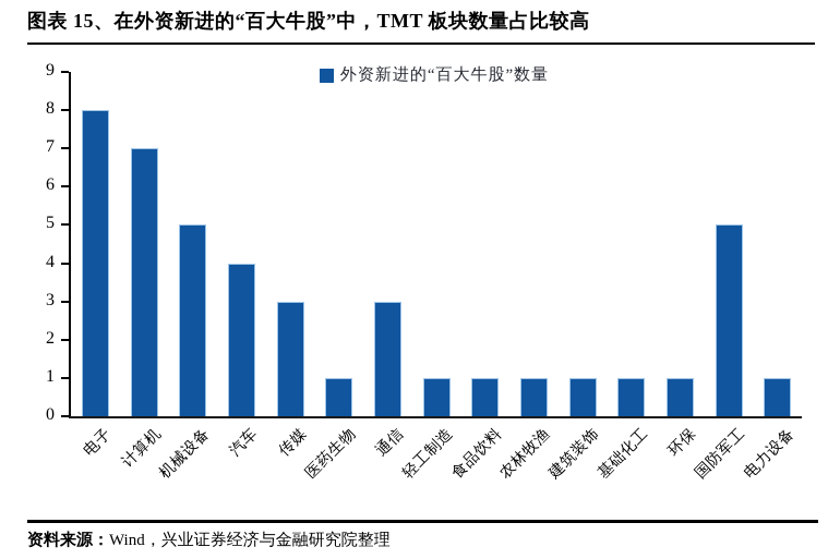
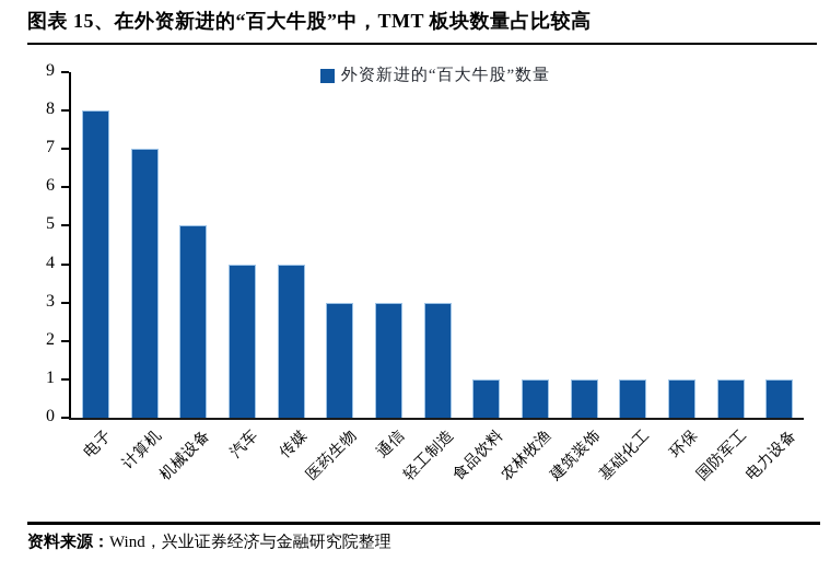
传媒: 3 -> 4
医药生物: 1 -> 3
轻工制造: 1 -> 3
国防军工: 5 -> 1
